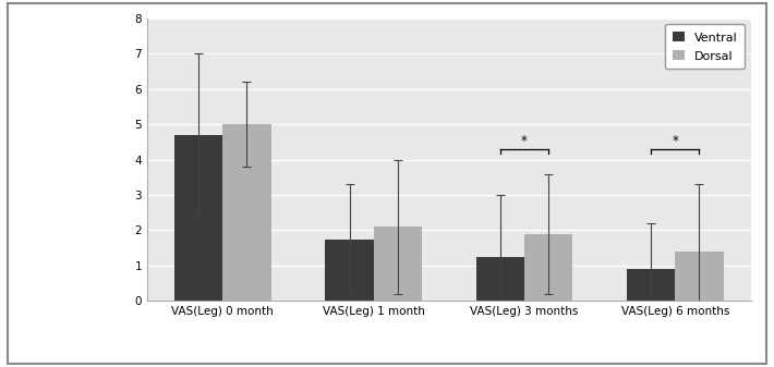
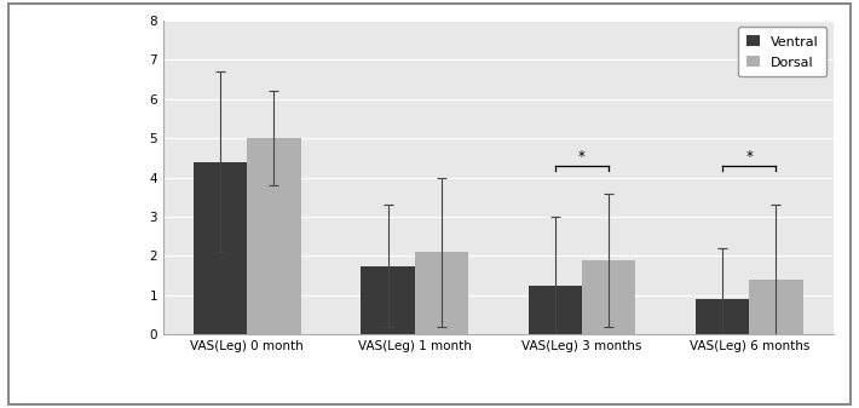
Ventral/VAS(Leg) 0 month: 4.70 -> 4.40
